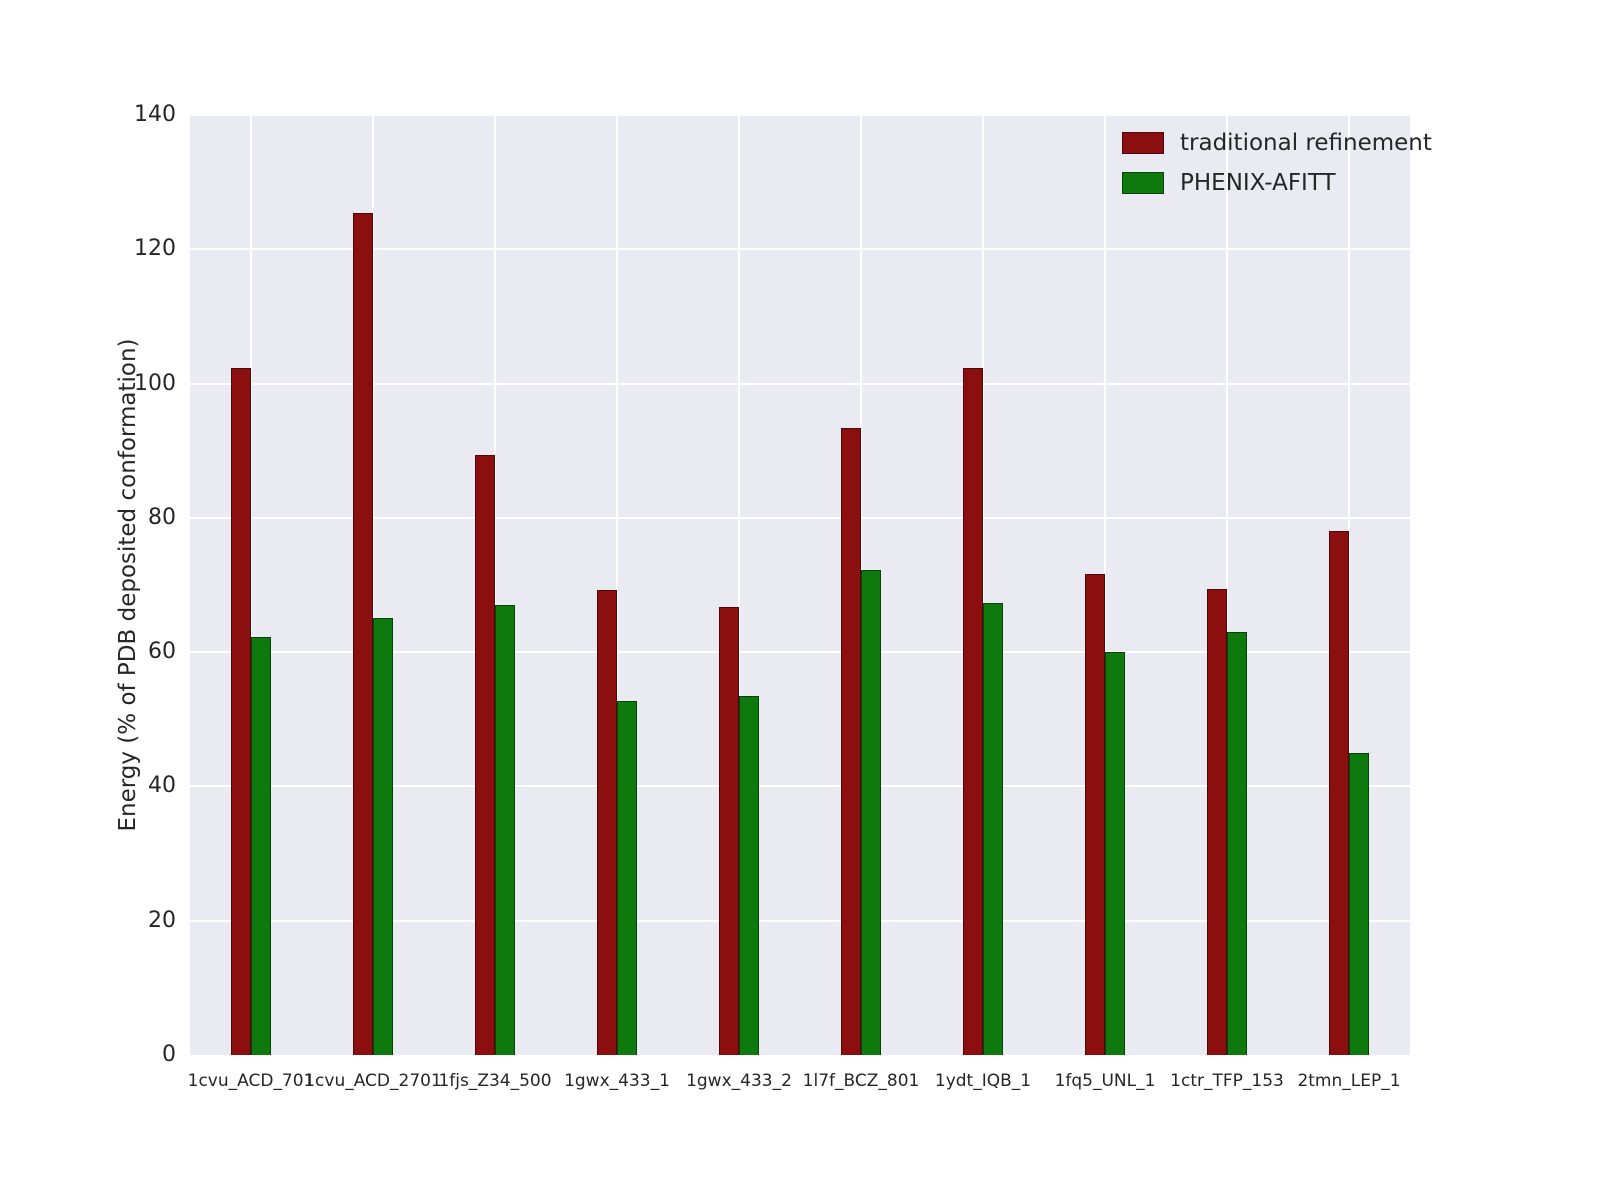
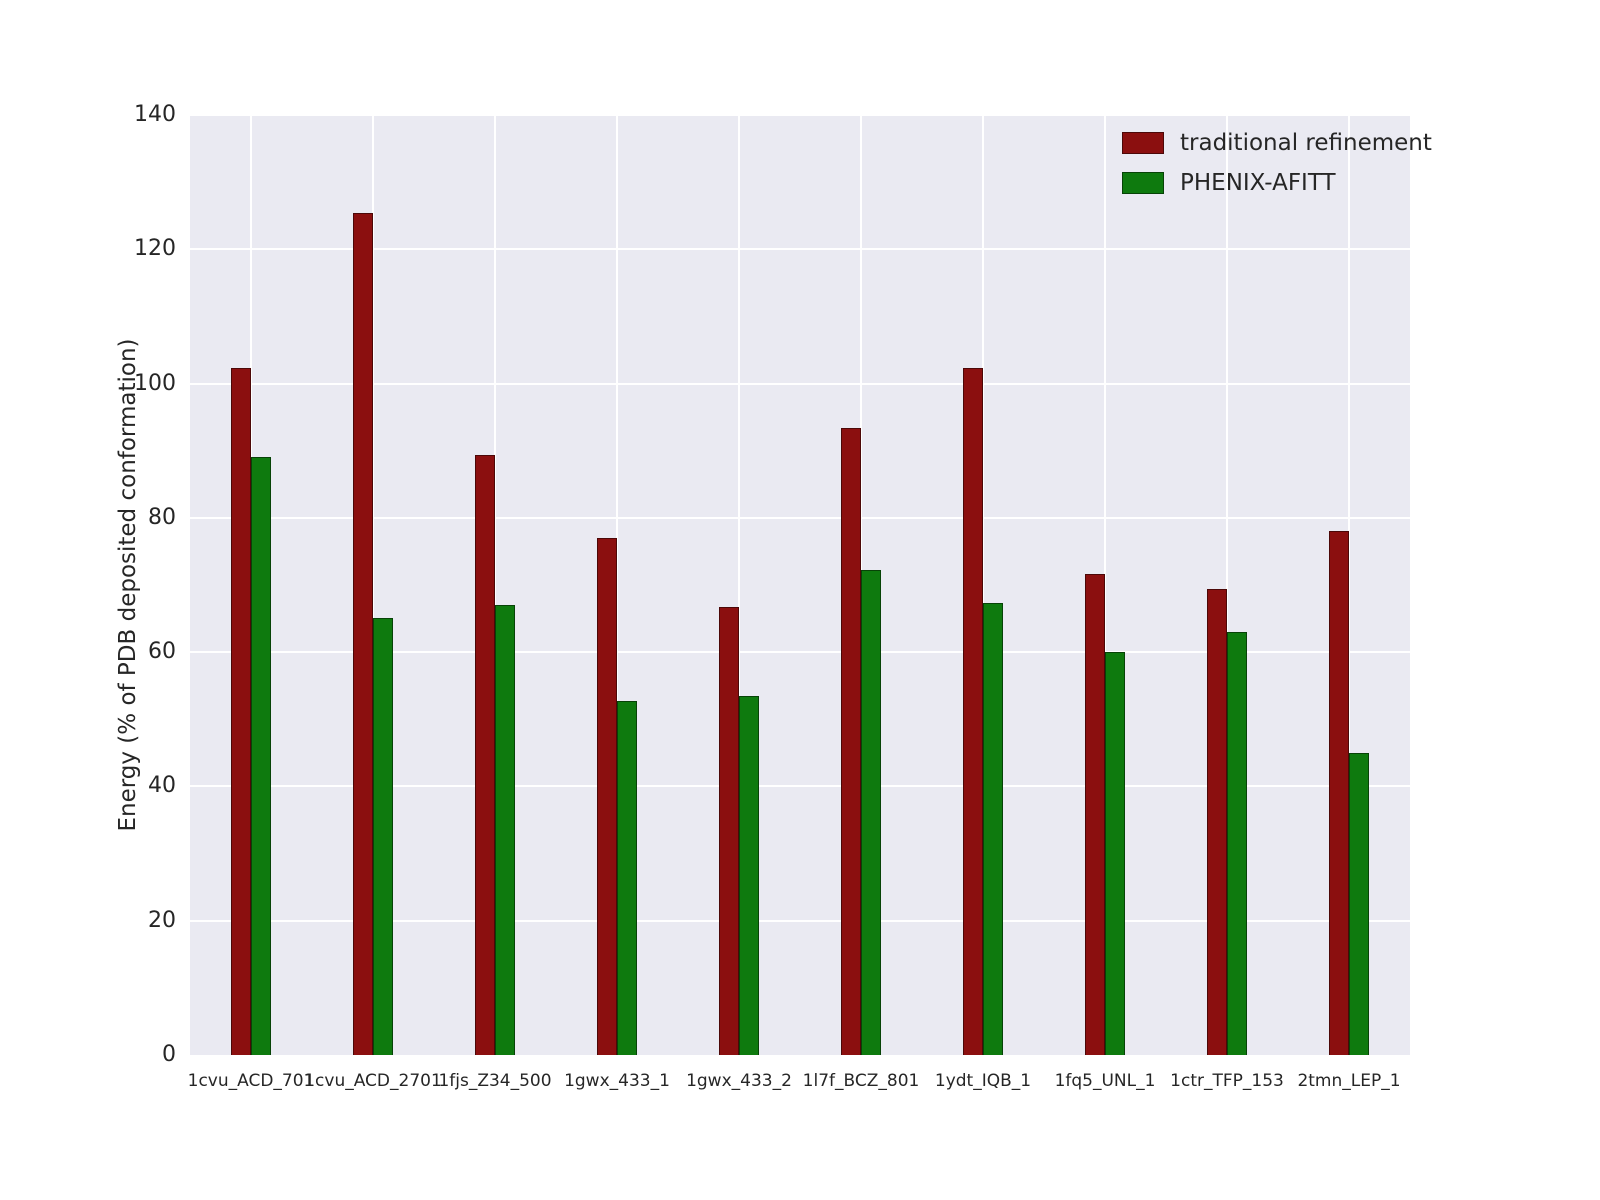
PHENIX-AFITT/1cvu_ACD_701: 62 -> 89
traditional refinement/1gwx_433_1: 69 -> 77
